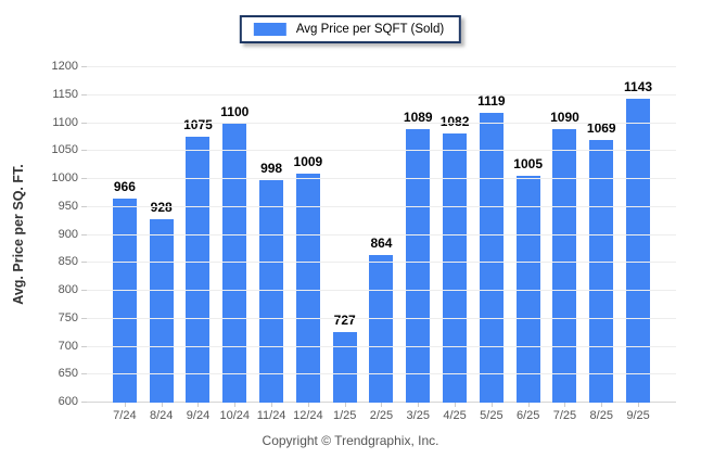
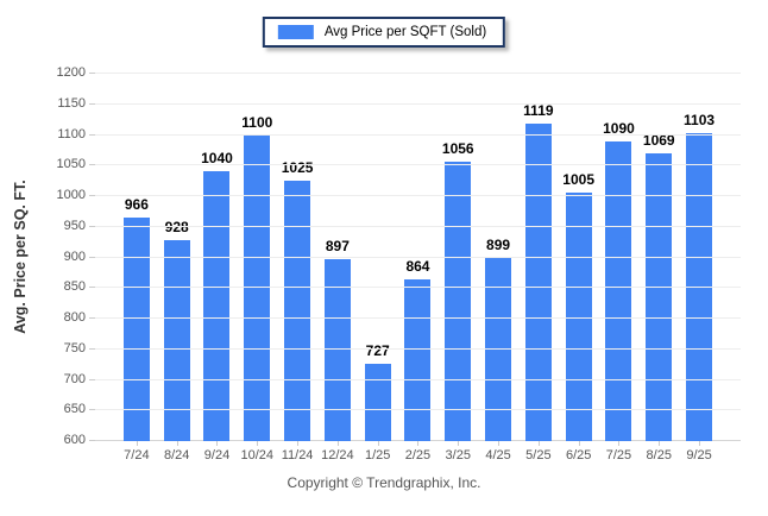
9/24: 1075 -> 1040
11/24: 998 -> 1025
12/24: 1009 -> 897
3/25: 1089 -> 1056
4/25: 1082 -> 899
9/25: 1143 -> 1103
